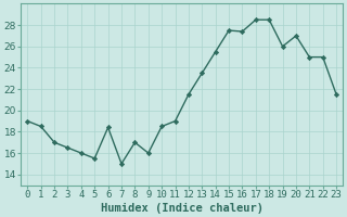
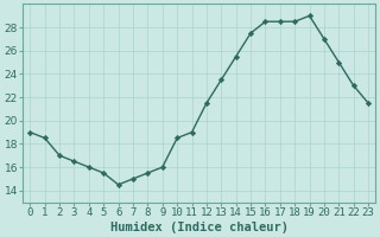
6: 18.4 -> 14.5
8: 17.0 -> 15.5
16: 27.4 -> 28.5
19: 26.0 -> 29.0
22: 25.0 -> 23.0
